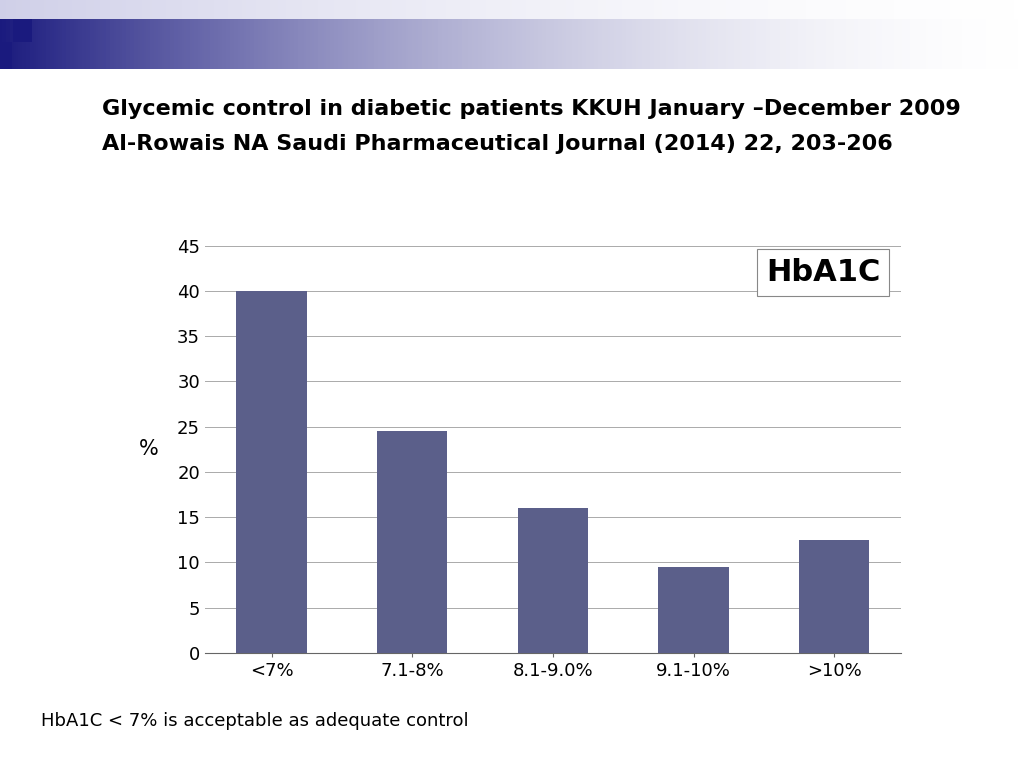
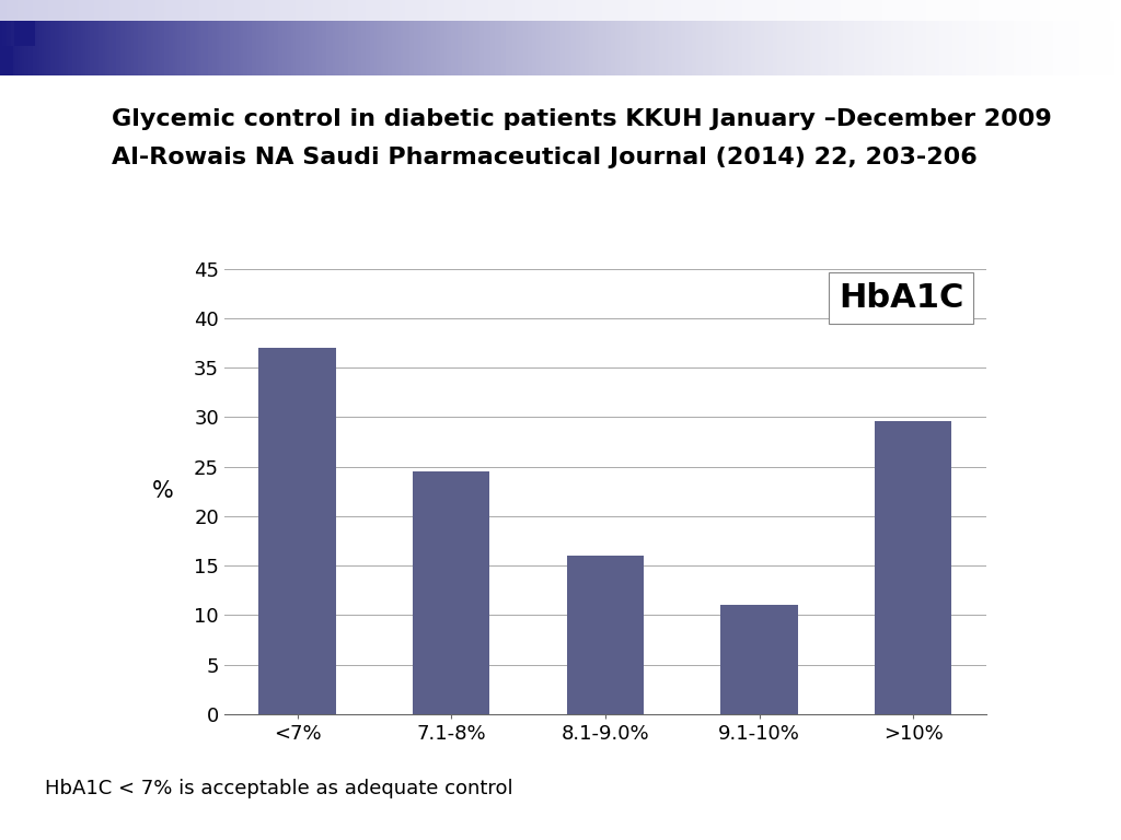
<7%: 40.0 -> 37.0
9.1-10%: 9.5 -> 11.0
>10%: 12.5 -> 29.6
